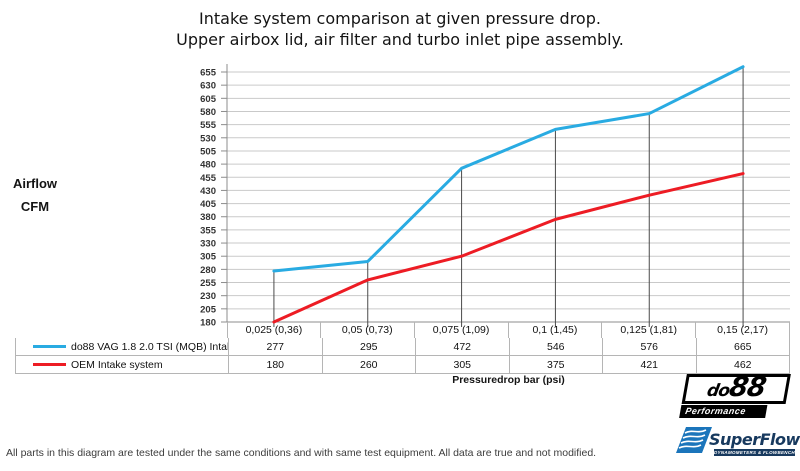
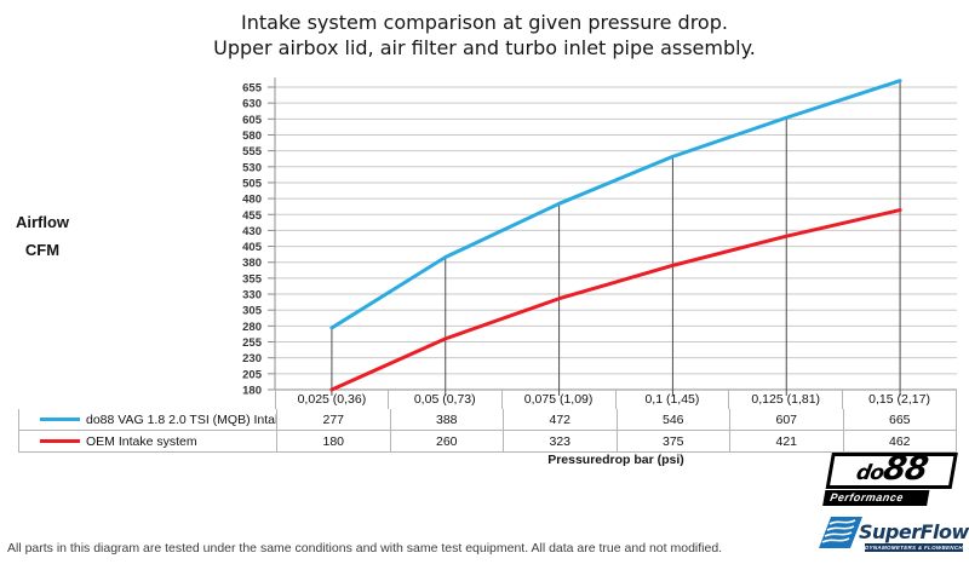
do88 VAG 1.8 2.0 TSI (MQB) Intake system (LF-120)/0,05 (0,73): 295 -> 388
OEM Intake system/0,075 (1,09): 305 -> 323
do88 VAG 1.8 2.0 TSI (MQB) Intake system (LF-120)/0,125 (1,81): 576 -> 607
